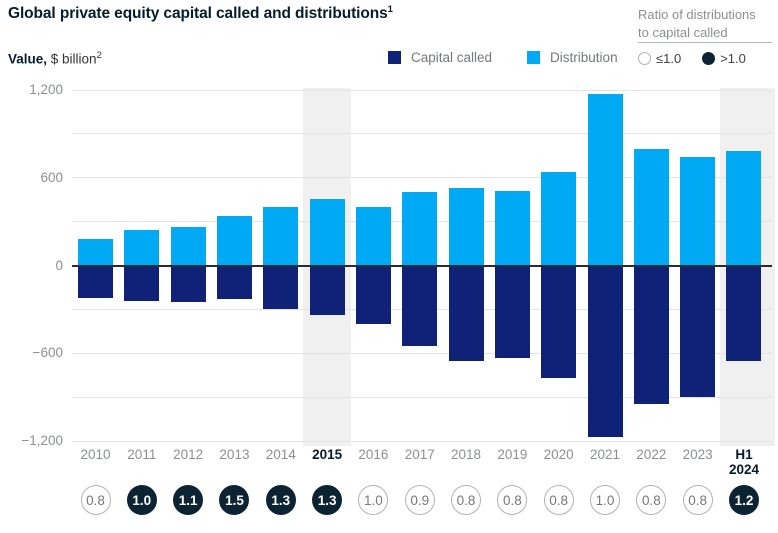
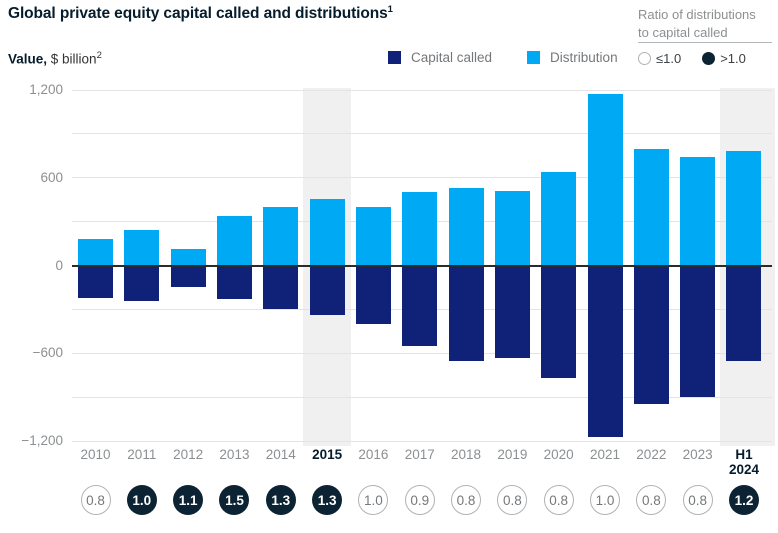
Capital called/2012: -250 -> -150
Distribution/2012: 260 -> 110
